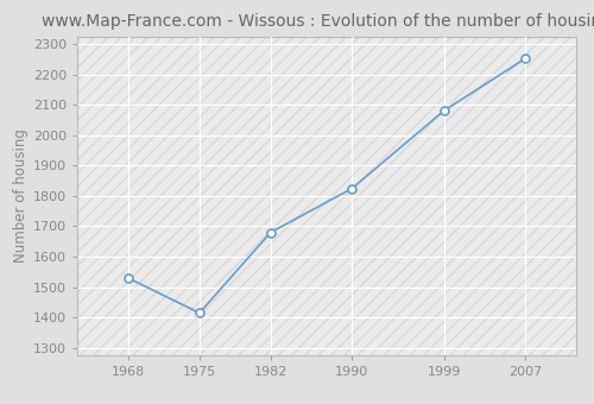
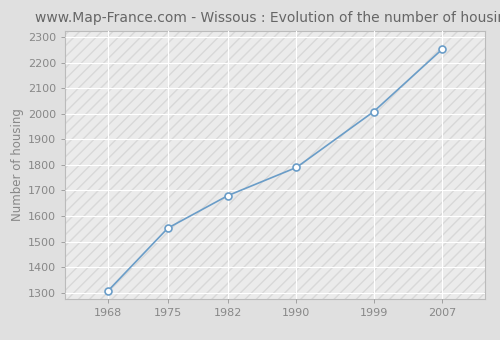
1968: 1530 -> 1307
1975: 1415 -> 1553
1990: 1825 -> 1790
1999: 2080 -> 2008
